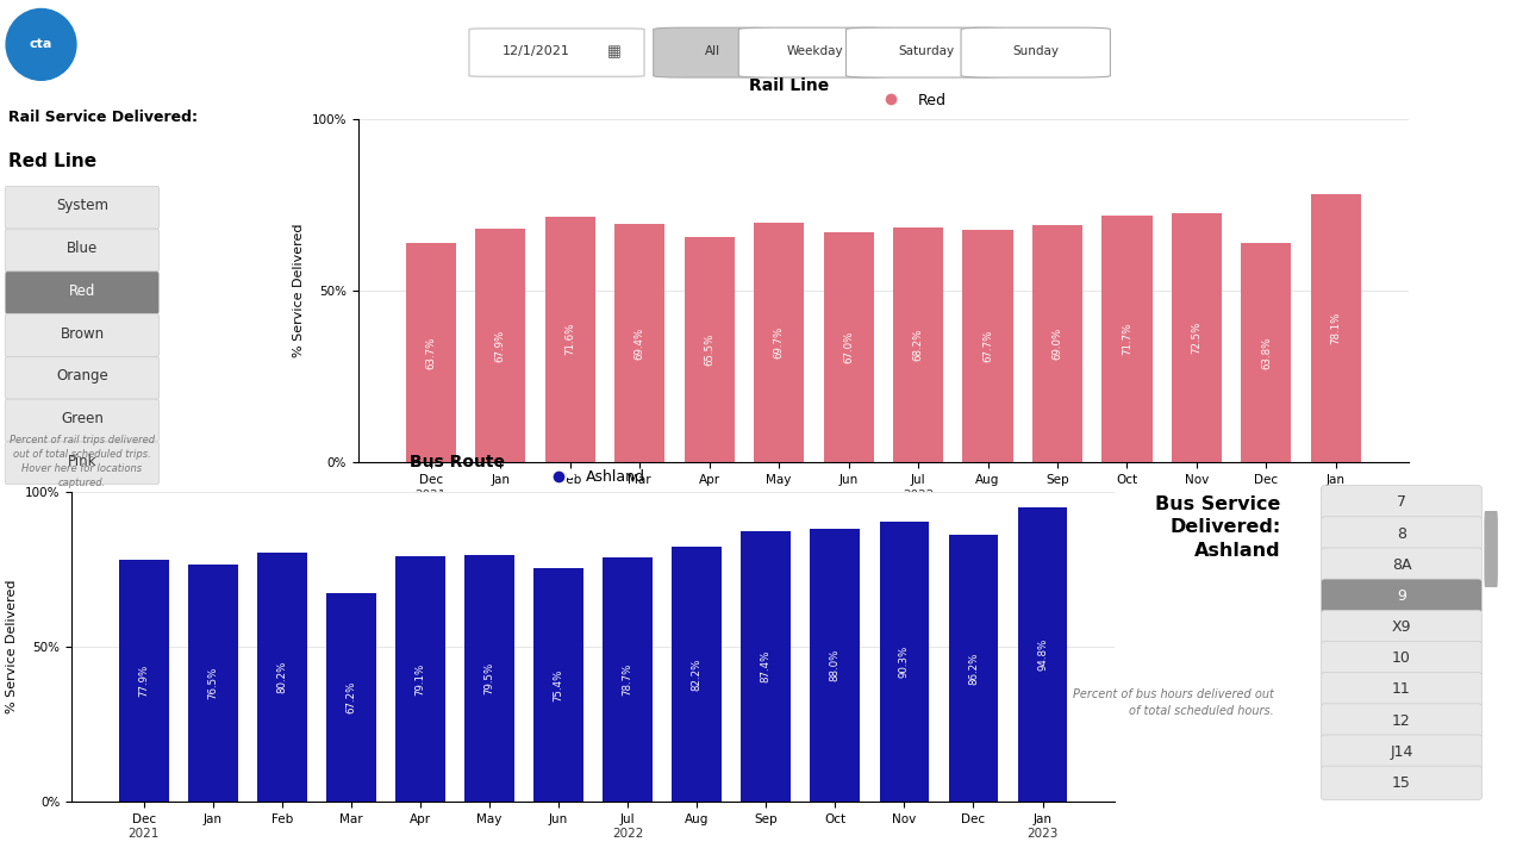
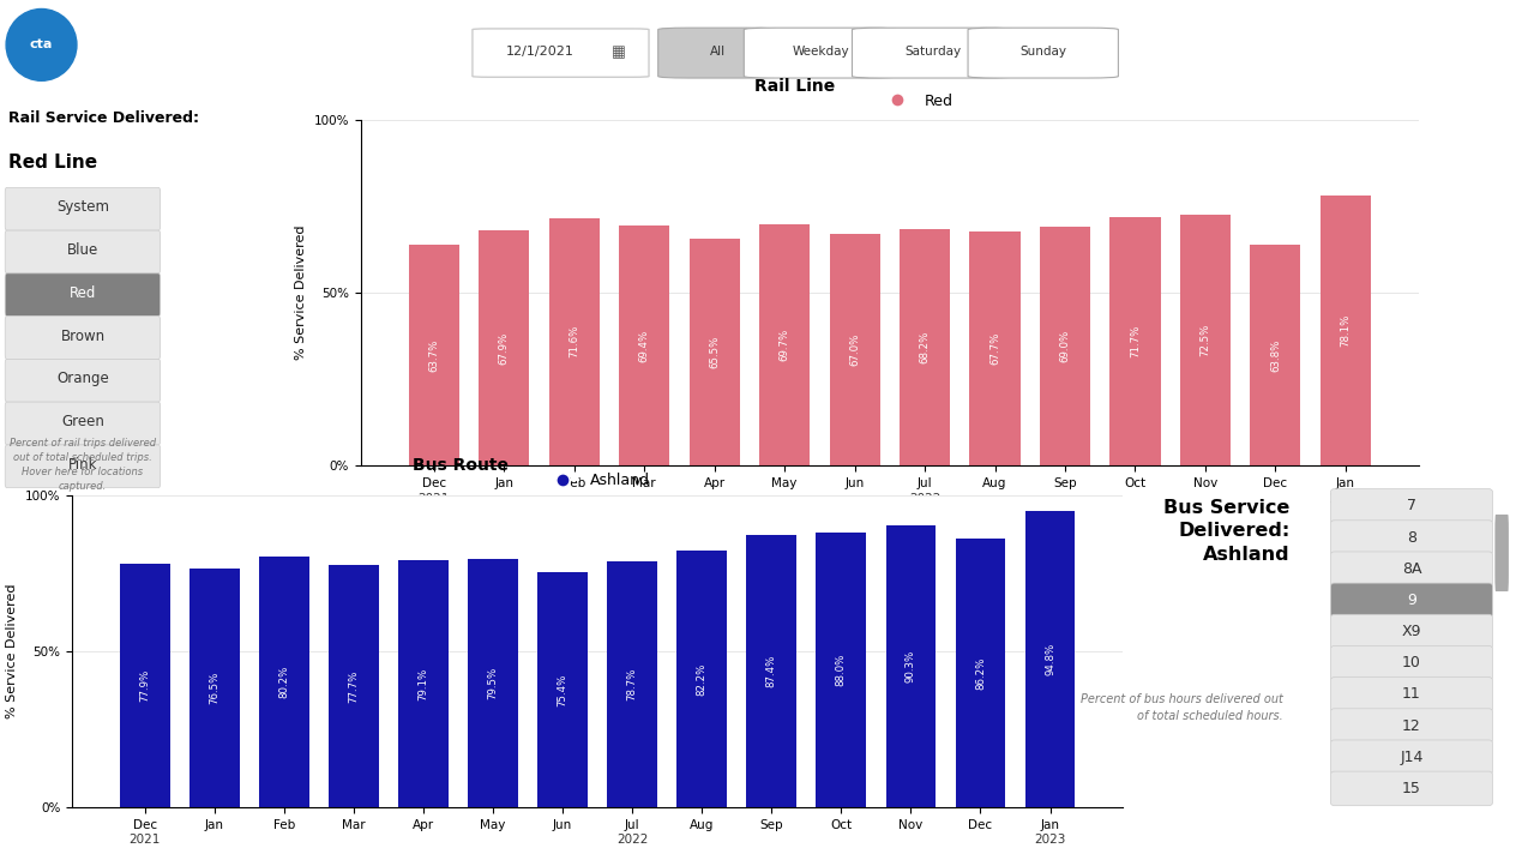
Mar: 67.2% -> 77.7%
